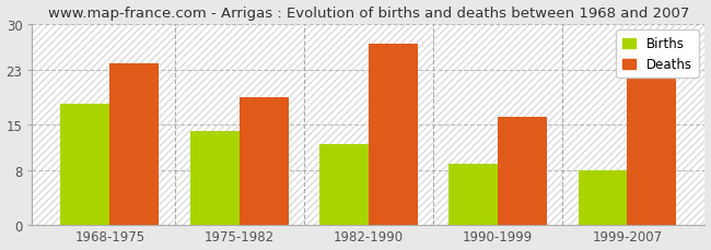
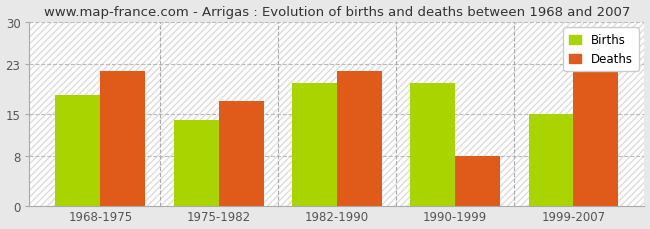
Deaths/1968-1975: 24 -> 22
Deaths/1975-1982: 19 -> 17
Births/1982-1990: 12 -> 20
Deaths/1982-1990: 27 -> 22
Births/1990-1999: 9 -> 20
Deaths/1990-1999: 16 -> 8
Births/1999-2007: 8 -> 15
